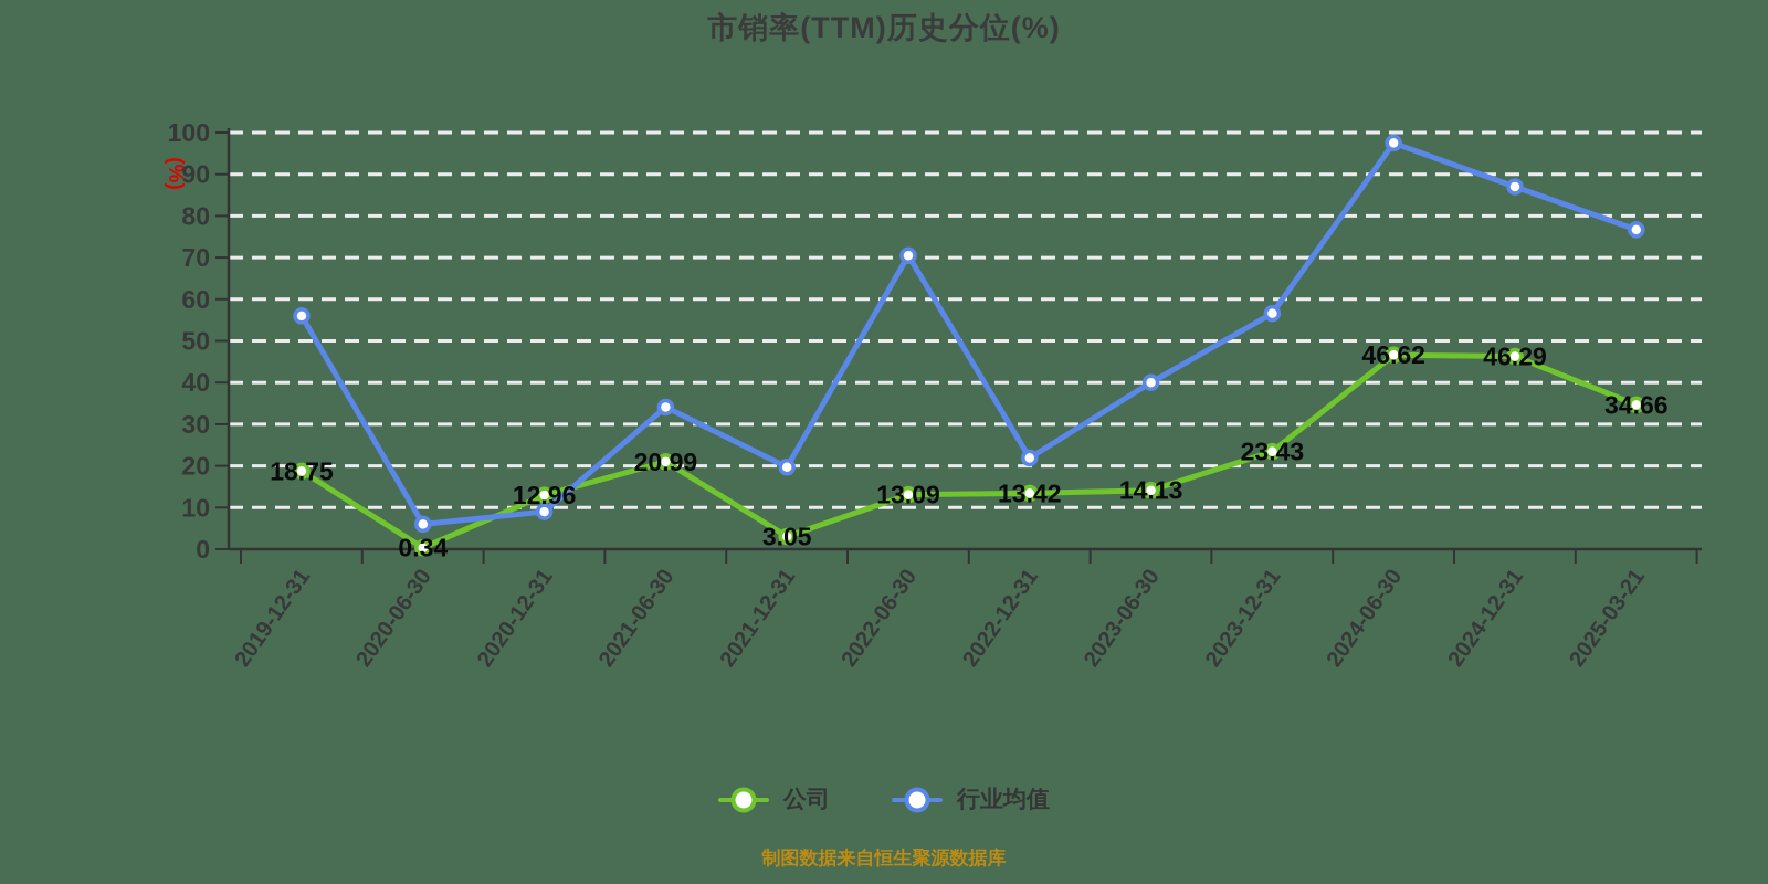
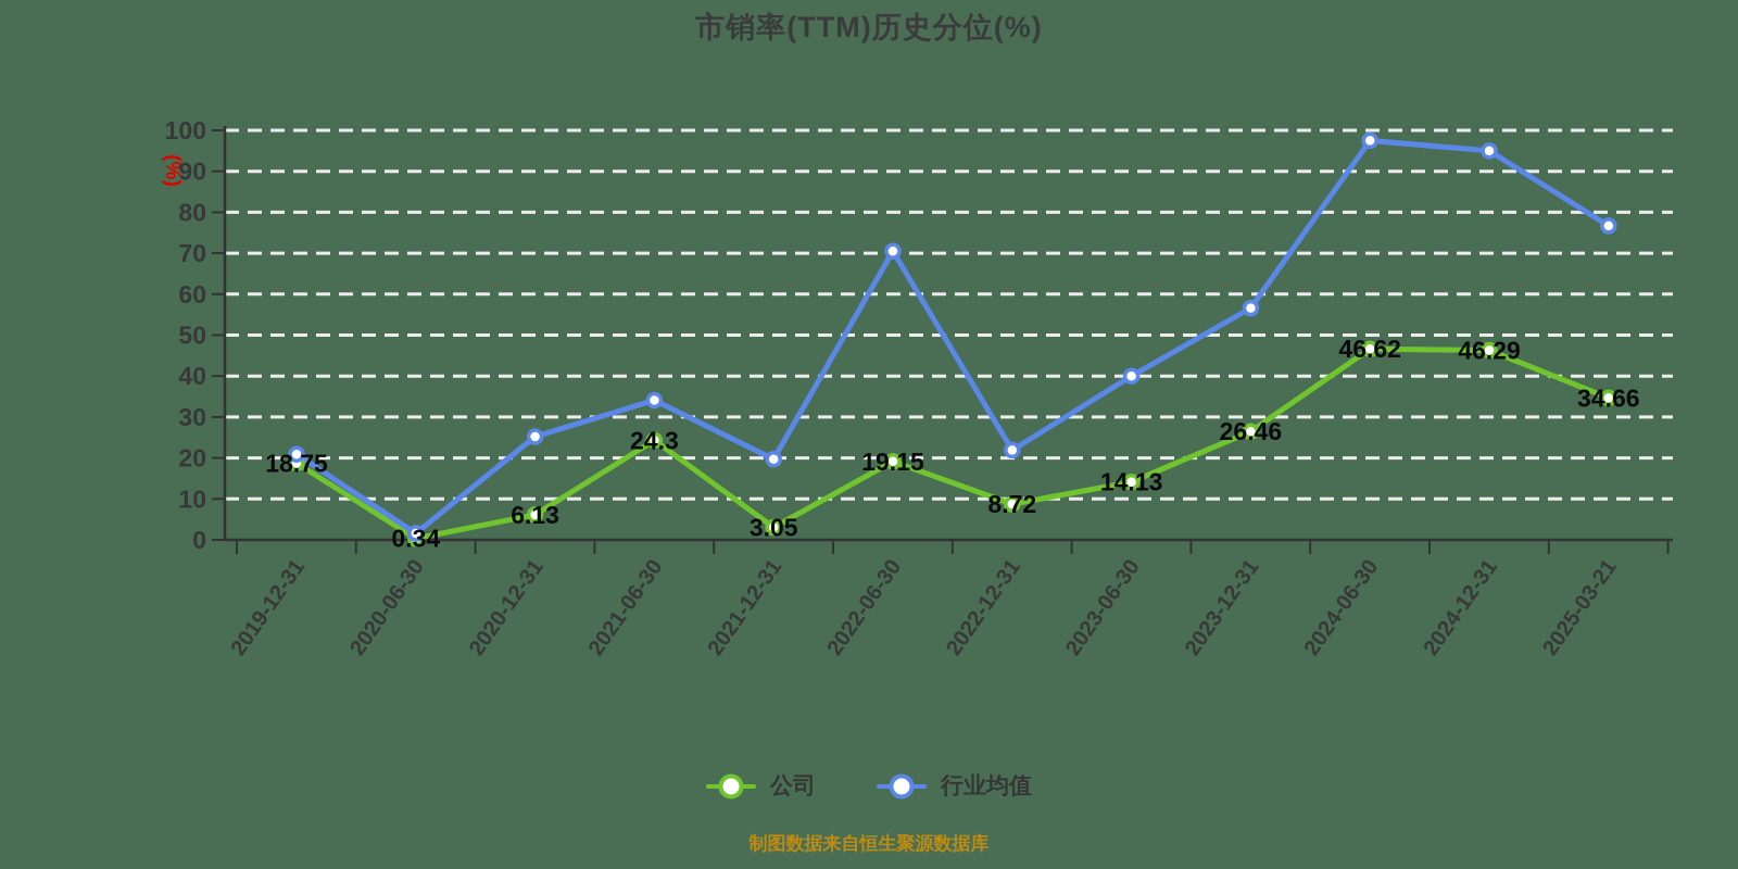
行业均值/2019-12-31: 56 -> 21
行业均值/2020-06-30: 6 -> 2
公司/2020-12-31: 12.96 -> 6.13
行业均值/2020-12-31: 9 -> 25
公司/2021-06-30: 20.99 -> 24.3
公司/2022-06-30: 13.09 -> 19.15
公司/2022-12-31: 13.42 -> 8.72
公司/2023-12-31: 23.43 -> 26.46
行业均值/2024-12-31: 87 -> 95
